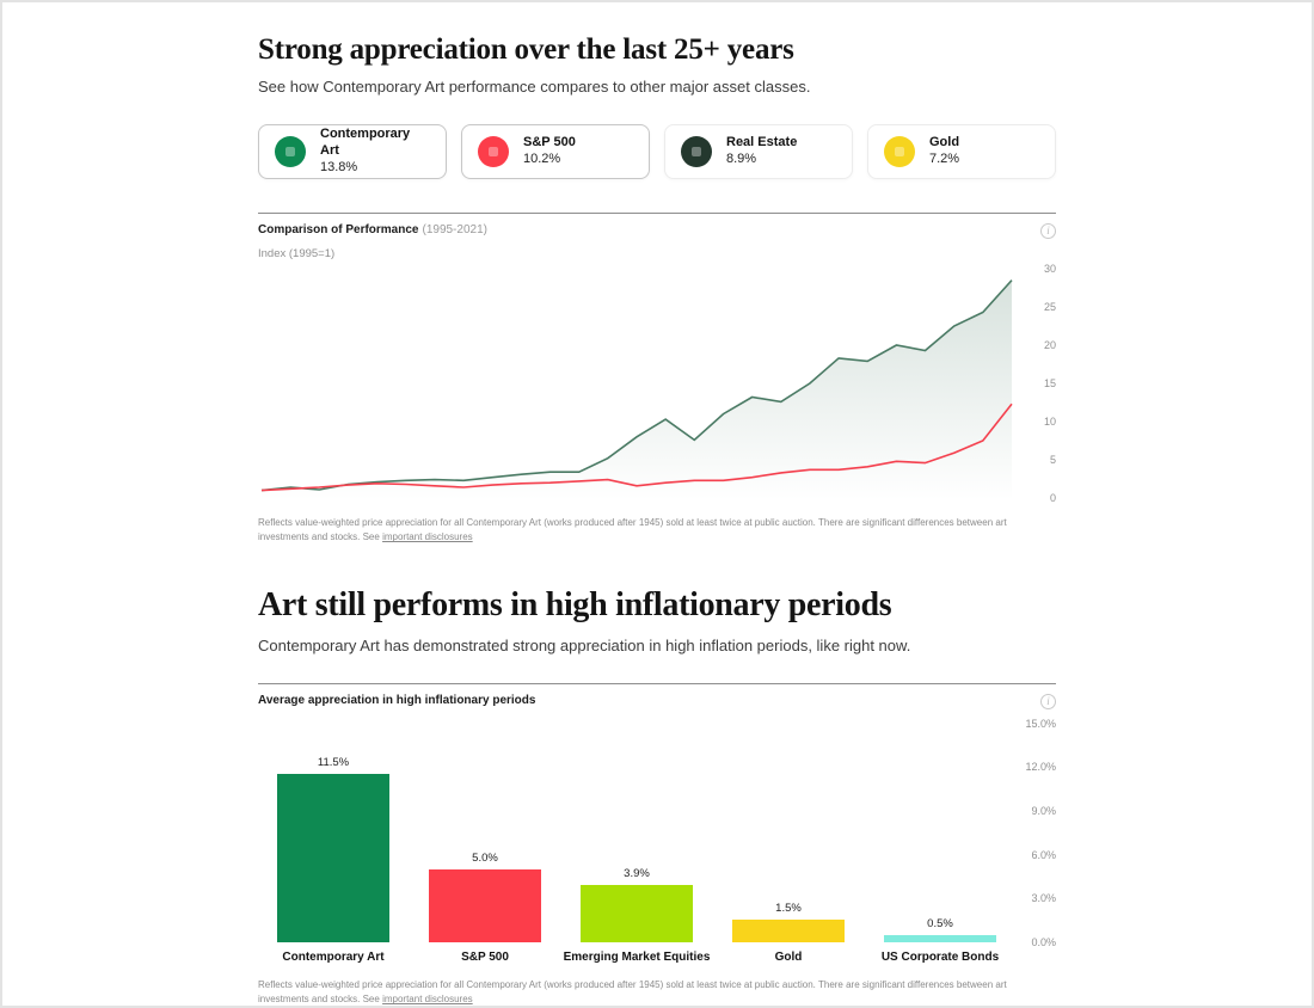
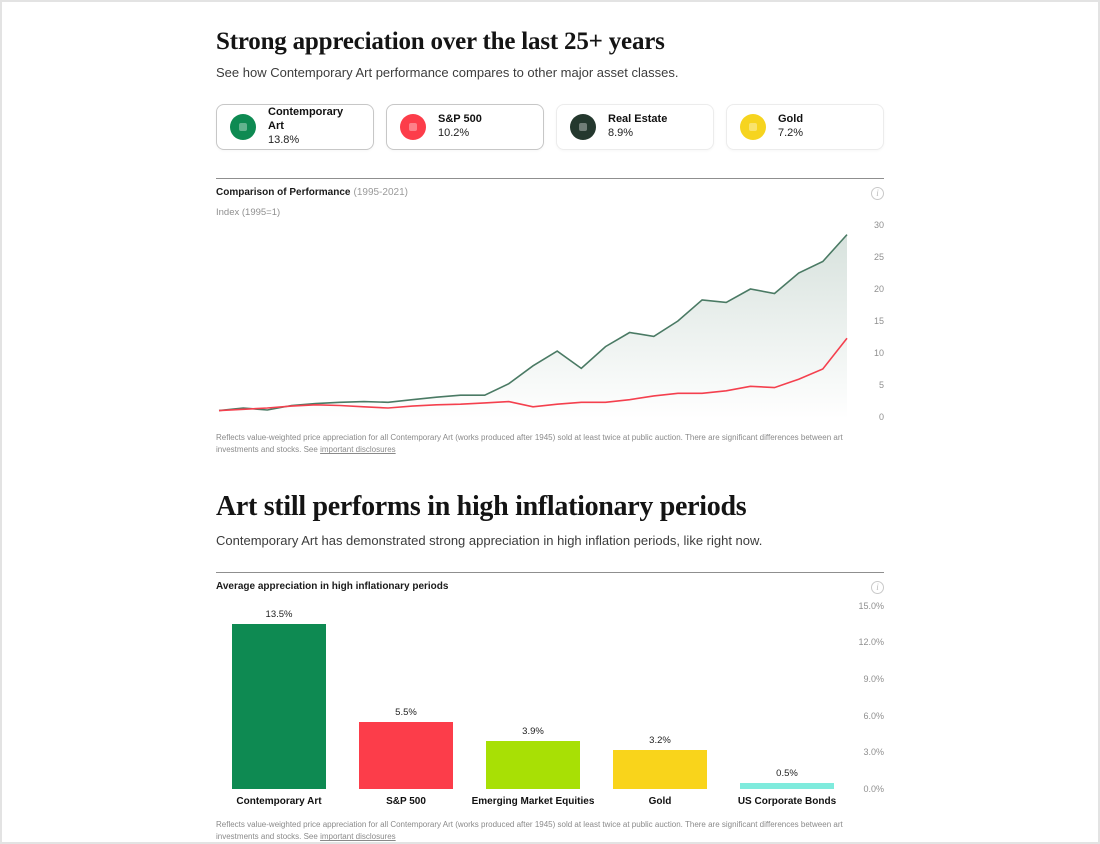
Average appreciation in high inflationary periods/Contemporary Art: 11.5% -> 13.5%
Average appreciation in high inflationary periods/S&P 500: 5.0% -> 5.5%
Average appreciation in high inflationary periods/Gold: 1.5% -> 3.2%
